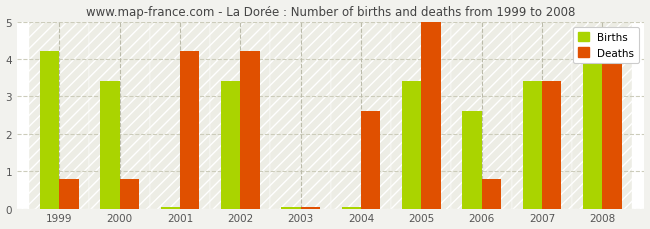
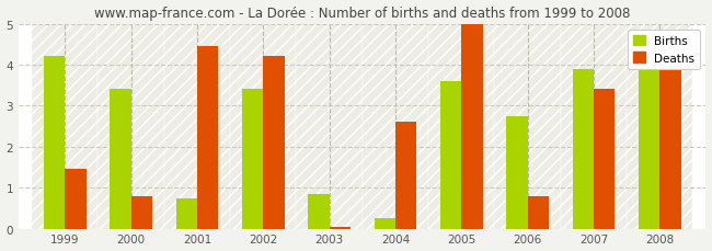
Deaths/1999: 0.80 -> 1.45
Births/2001: 0.05 -> 0.75
Deaths/2001: 4.20 -> 4.45
Births/2003: 0.05 -> 0.85
Births/2004: 0.05 -> 0.25
Births/2005: 3.40 -> 3.60
Births/2006: 2.60 -> 2.75
Births/2007: 3.40 -> 3.90
